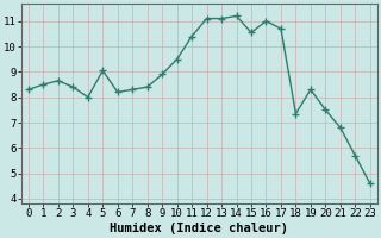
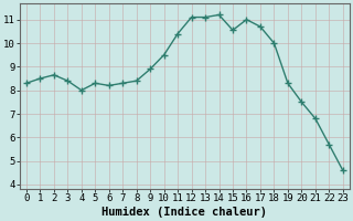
5: 9.05 -> 8.30
18: 7.35 -> 10.00
